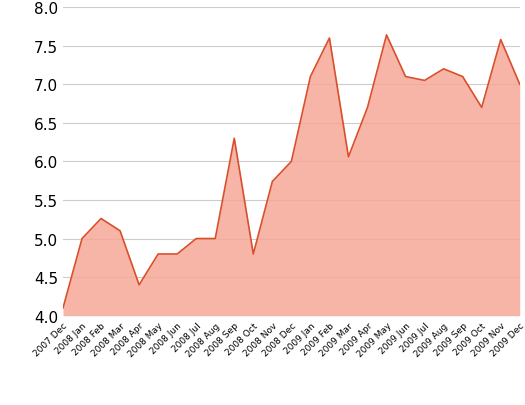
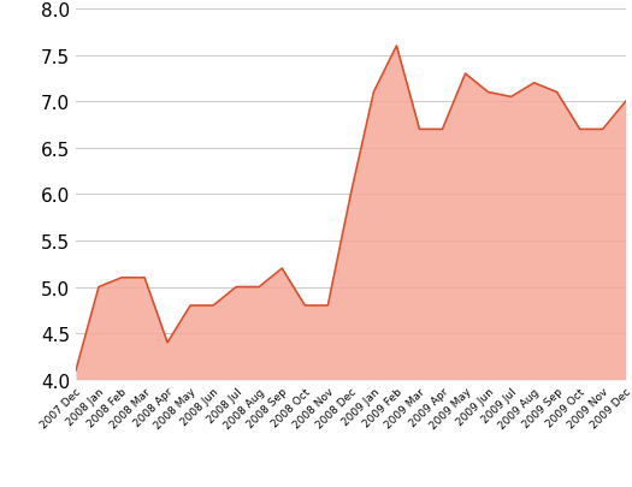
2008 Feb: 5.26 -> 5.10
2008 Sep: 6.30 -> 5.20
2008 Nov: 5.74 -> 4.80
2009 Mar: 6.06 -> 6.70
2009 May: 7.64 -> 7.30
2009 Nov: 7.58 -> 6.70
